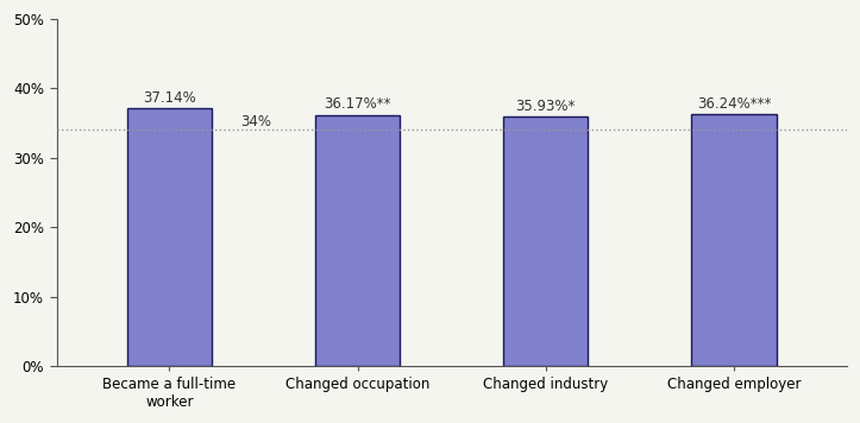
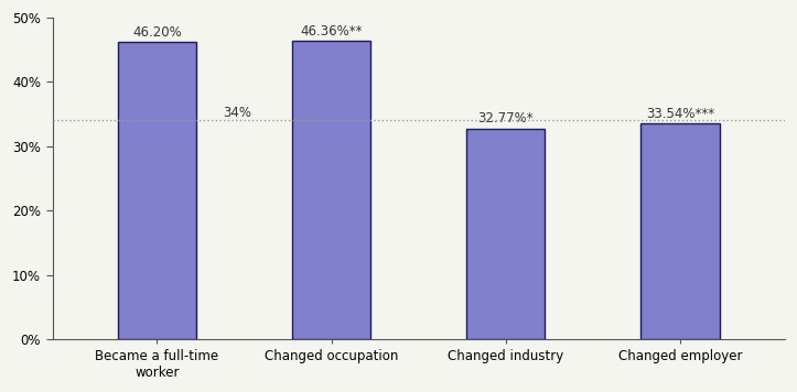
Became a full-time worker: 37.14% -> 46.20%
Changed occupation: 36.17%** -> 46.36%**
Changed industry: 35.93%* -> 32.77%*
Changed employer: 36.24 -> 33.54
